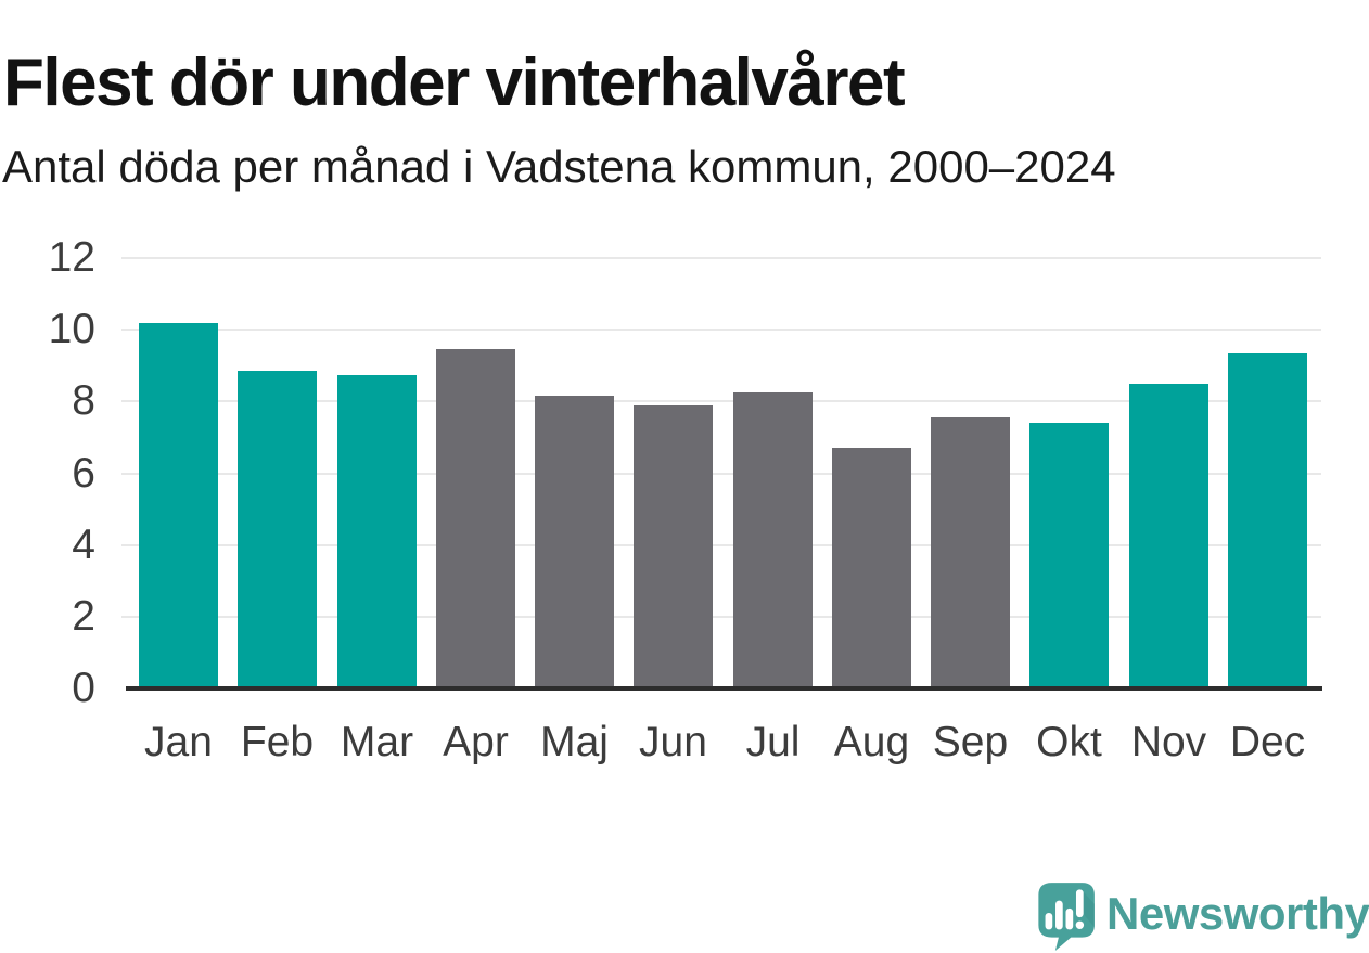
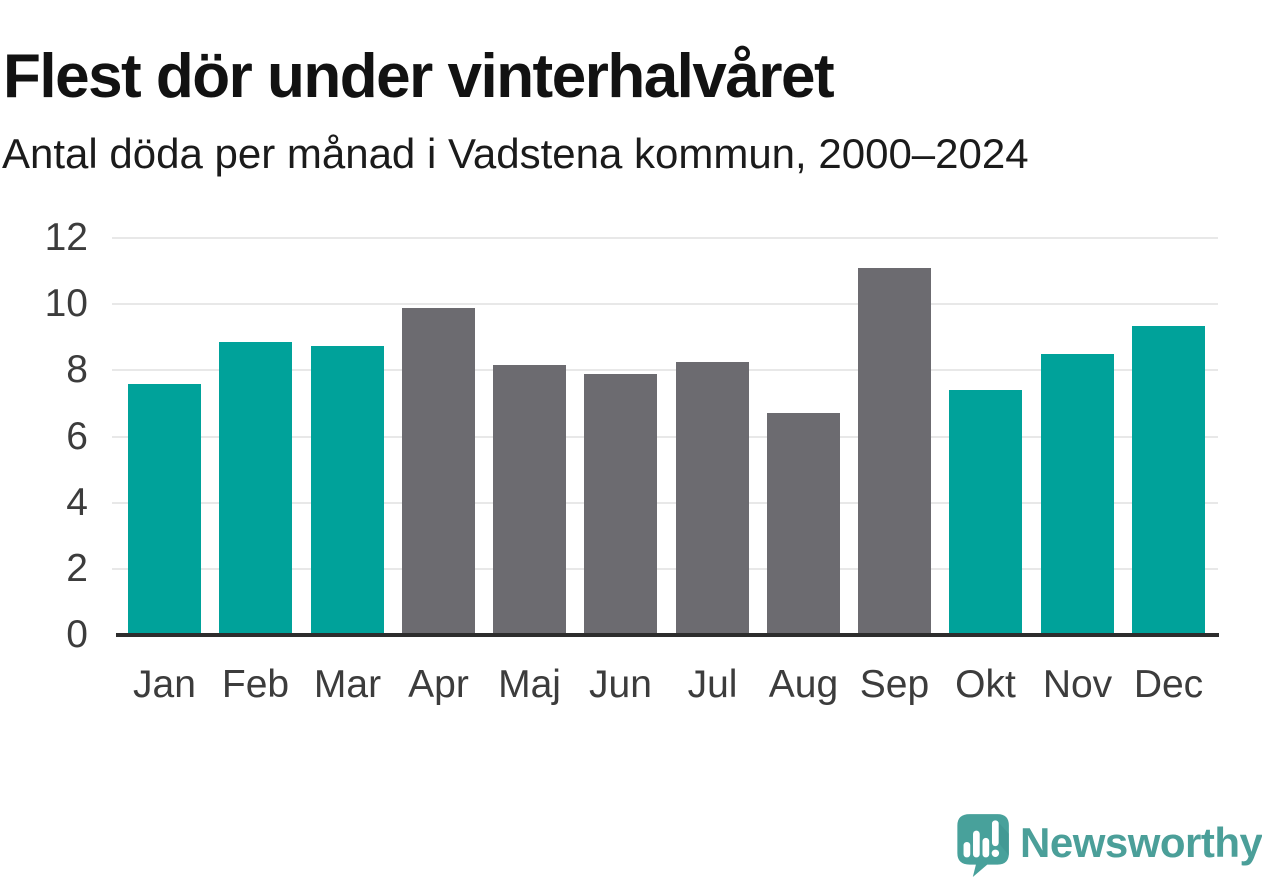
Jan: 10.2 -> 7.6
Apr: 9.4 -> 9.9
Sep: 7.5 -> 11.1
